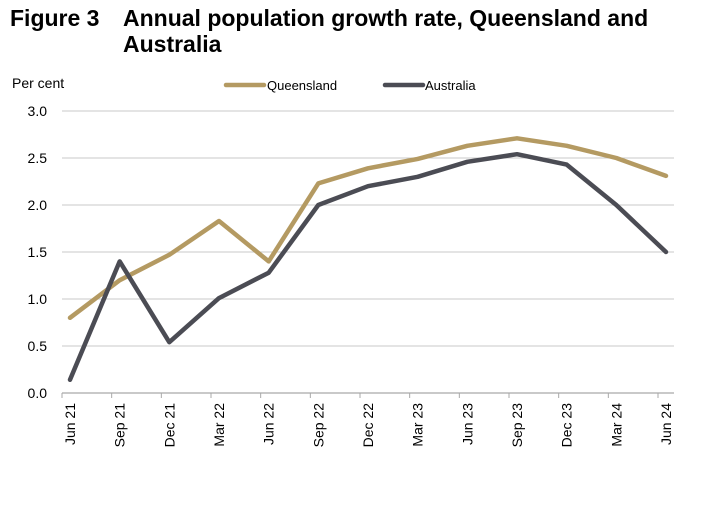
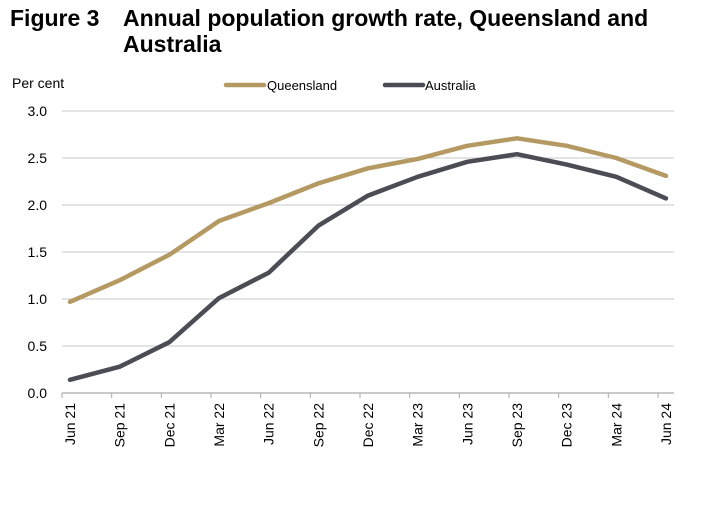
Queensland/Jun 21: 0.8 -> 1.0
Australia/Sep 21: 1.4 -> 0.3
Queensland/Jun 22: 1.4 -> 2.0
Australia/Sep 22: 2.0 -> 1.8
Australia/Dec 22: 2.2 -> 2.1
Australia/Mar 24: 2.0 -> 2.3
Australia/Jun 24: 1.5 -> 2.1
